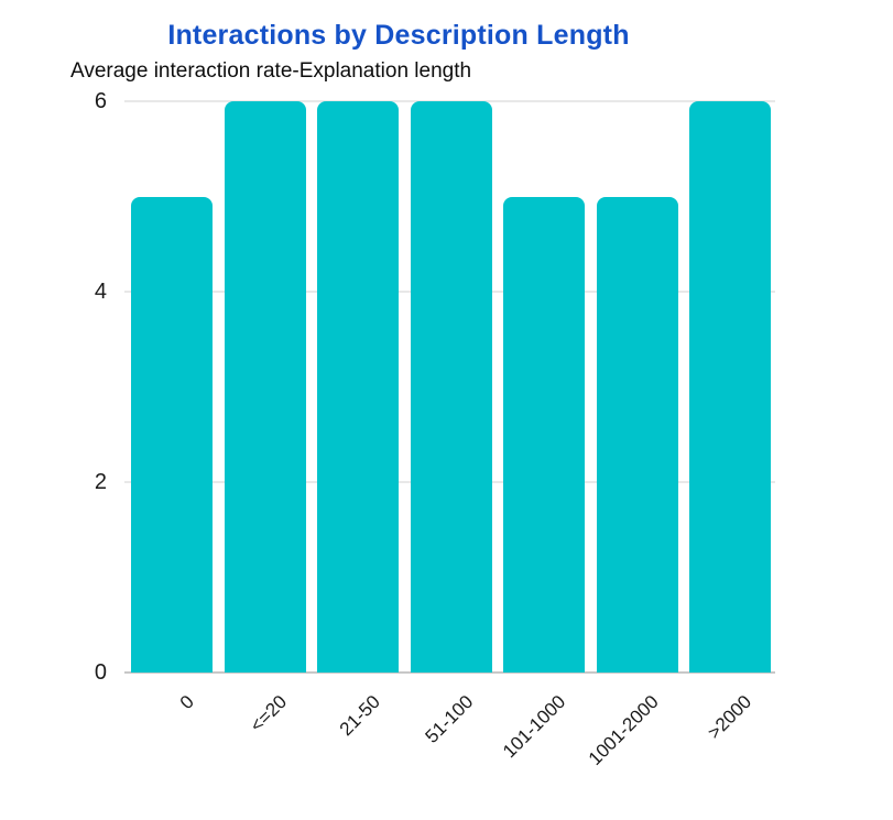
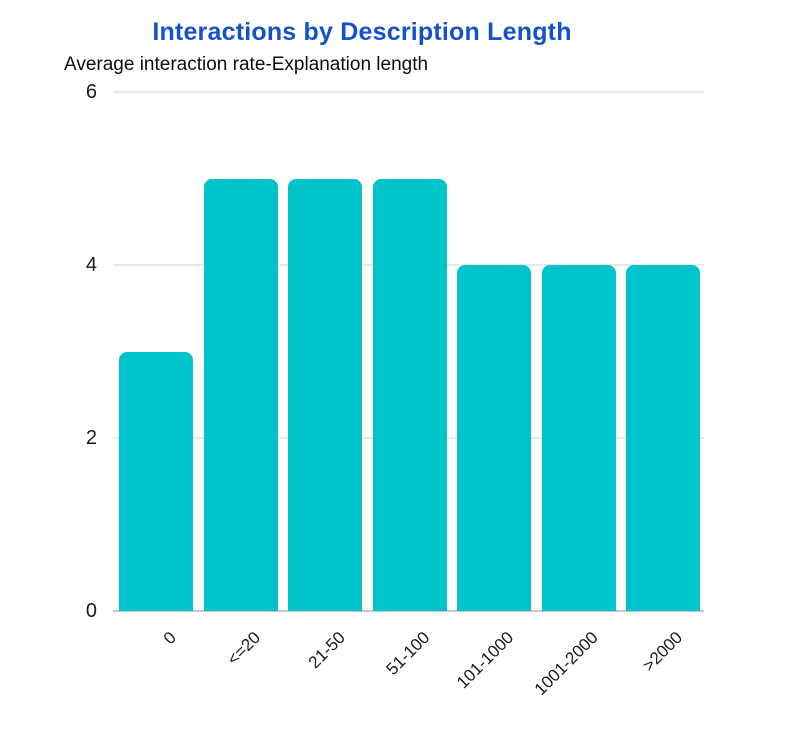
0: 5 -> 3
<=20: 6 -> 5
21-50: 6 -> 5
51-100: 6 -> 5
101-1000: 5 -> 4
1001-2000: 5 -> 4
>2000: 6 -> 4
